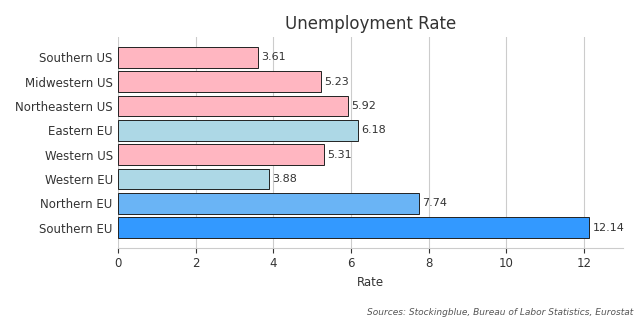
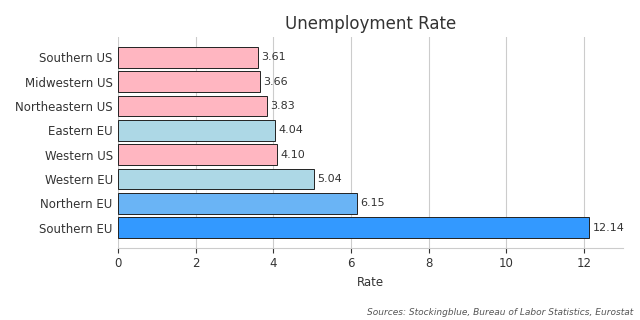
Midwestern US: 5.23 -> 3.66
Northeastern US: 5.92 -> 3.83
Eastern EU: 6.18 -> 4.04
Western US: 5.31 -> 4.10
Western EU: 3.88 -> 5.04
Northern EU: 7.74 -> 6.15
